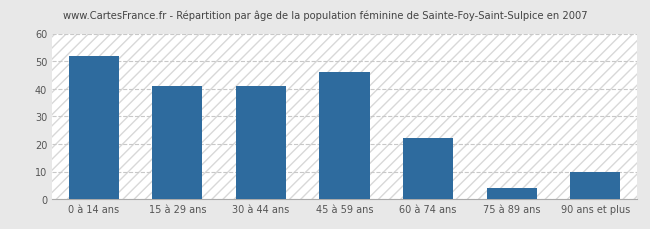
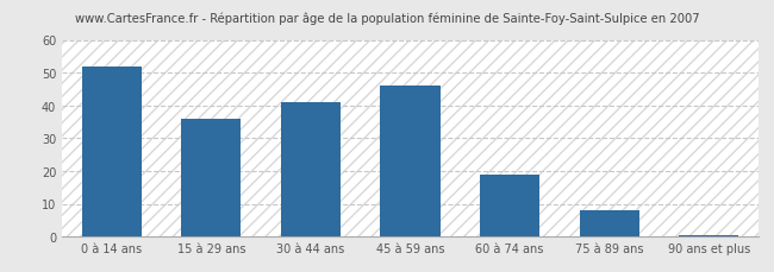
15 à 29 ans: 41.0 -> 36.0
60 à 74 ans: 22.0 -> 19.0
75 à 89 ans: 4.0 -> 8.0
90 ans et plus: 10.0 -> 0.5
